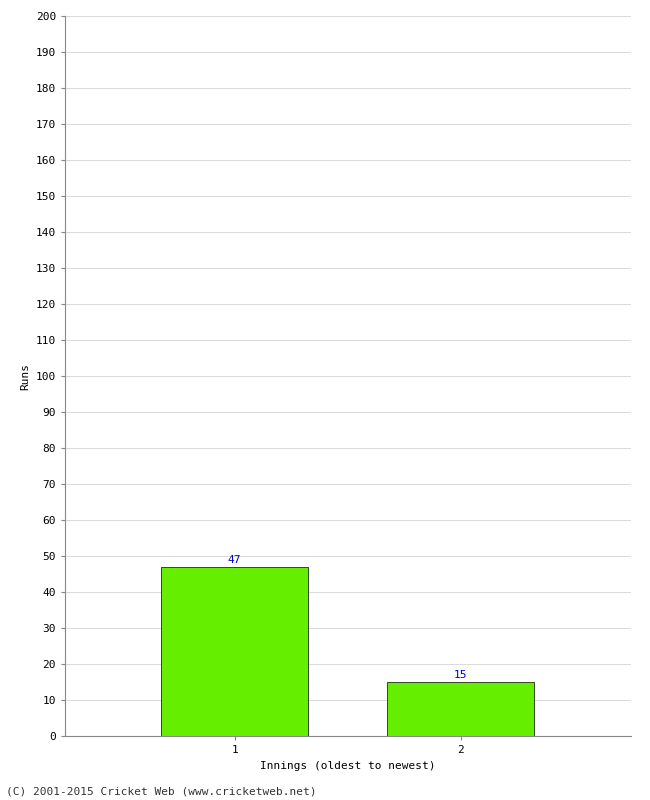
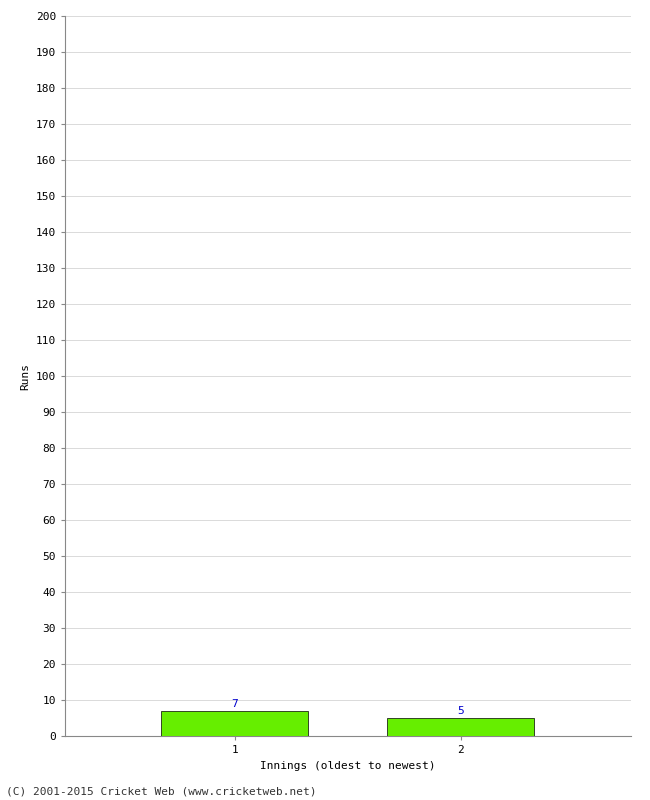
1: 47 -> 7
2: 15 -> 5
